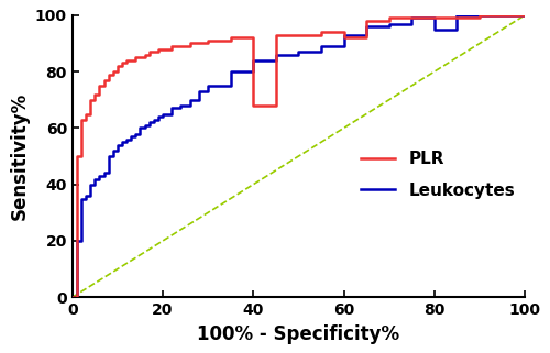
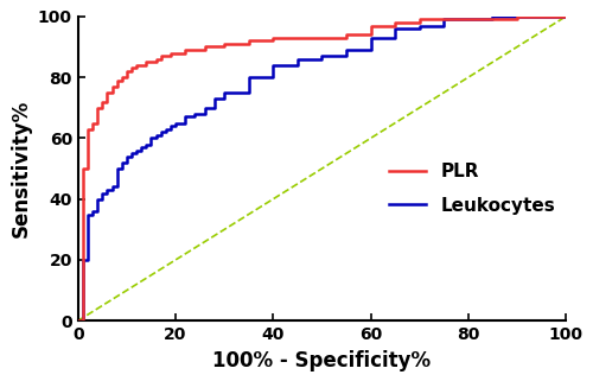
PLR/40: 68 -> 93
PLR/60: 92 -> 97
Leukocytes/80: 95 -> 99
